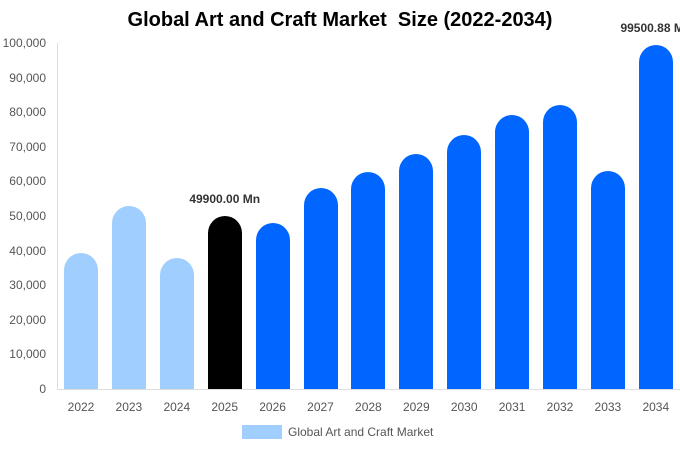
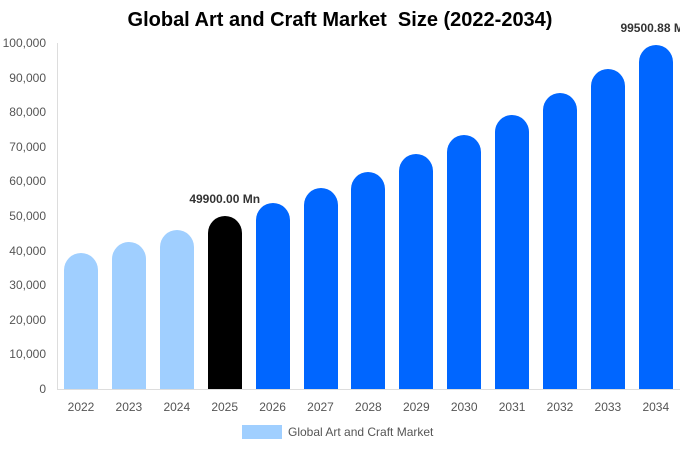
2023: 53000 -> 42000
2024: 38000 -> 46000
2026: 48000 -> 54000
2032: 82000 -> 86000
2033: 63000 -> 92000
